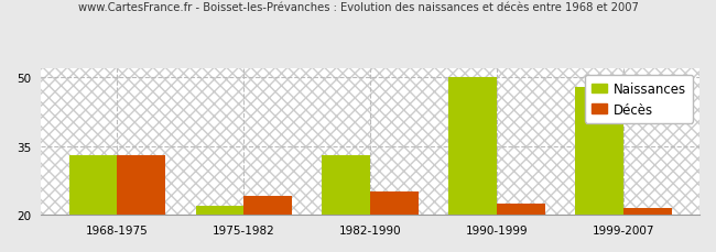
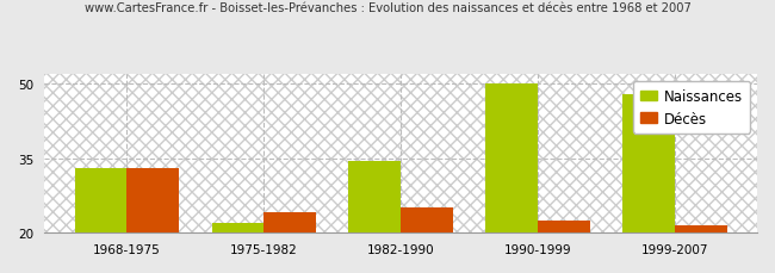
Naissances/1982-1990: 33.0 -> 34.5
